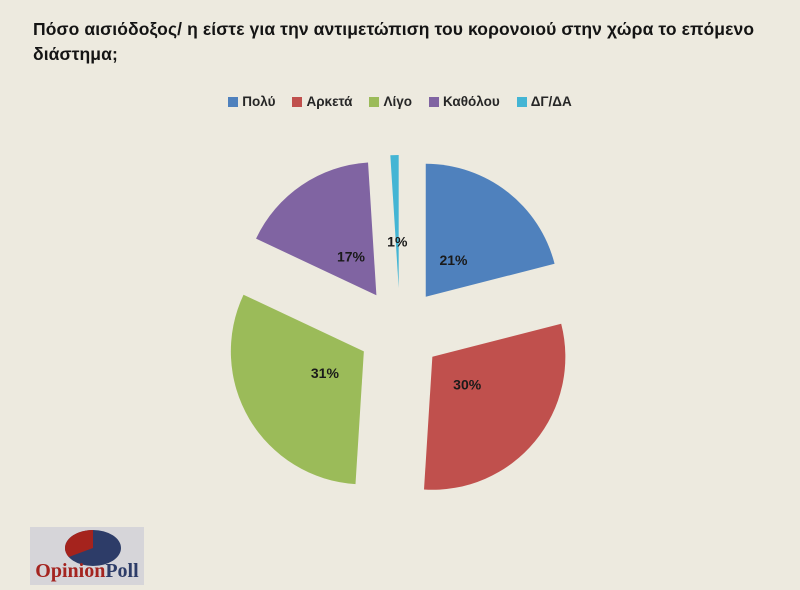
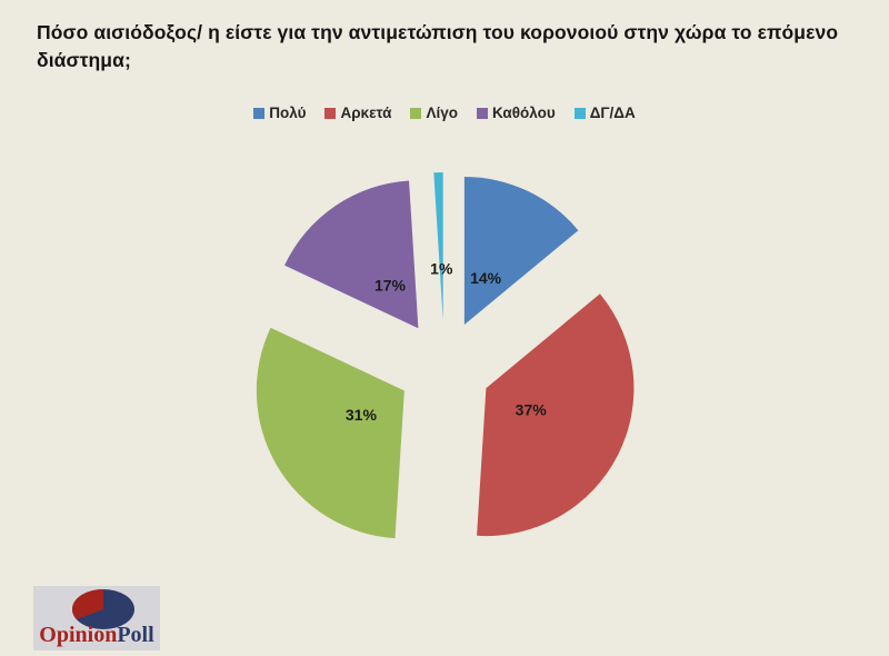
Πολύ: 21% -> 14%
Αρκετά: 30% -> 37%
